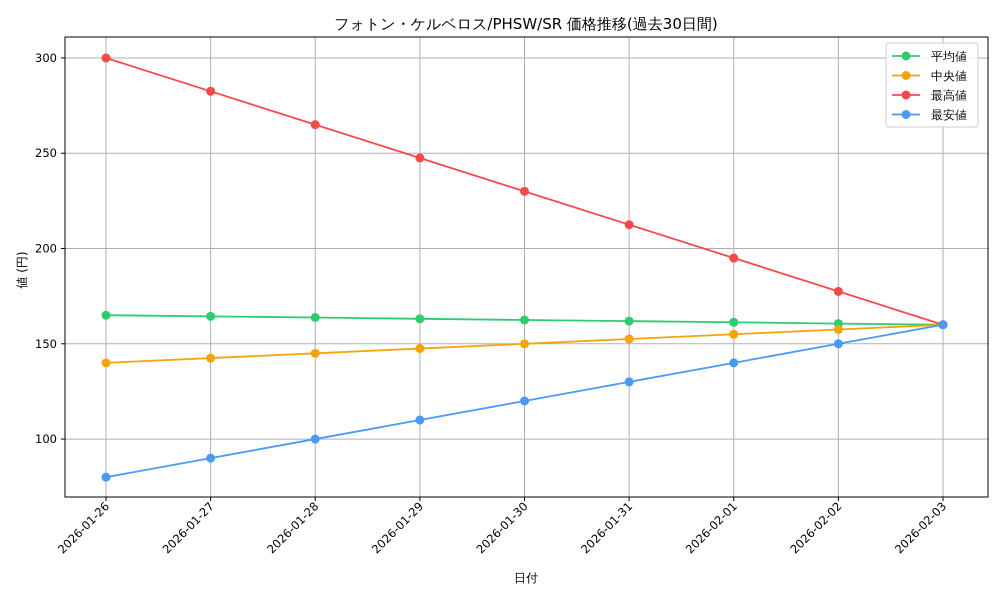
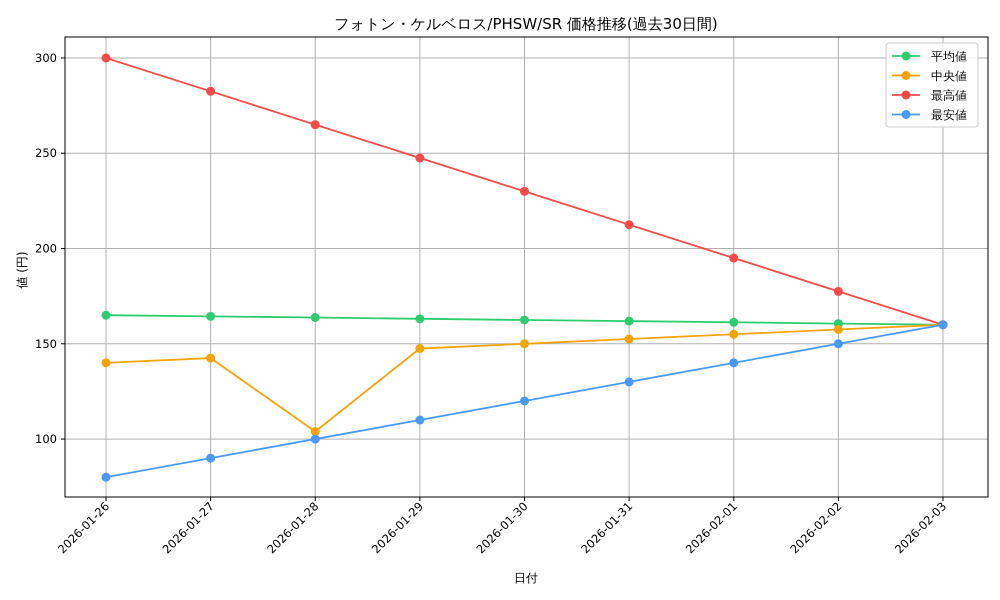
中央値/2026-01-28: 145 -> 104
